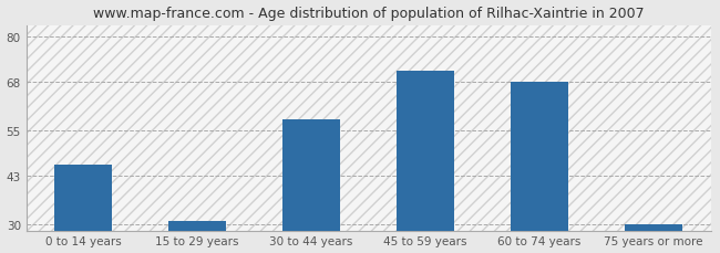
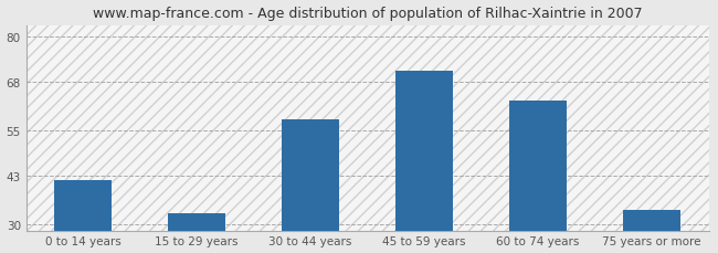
0 to 14 years: 46 -> 42
15 to 29 years: 31 -> 33
60 to 74 years: 68 -> 63
75 years or more: 30 -> 34
